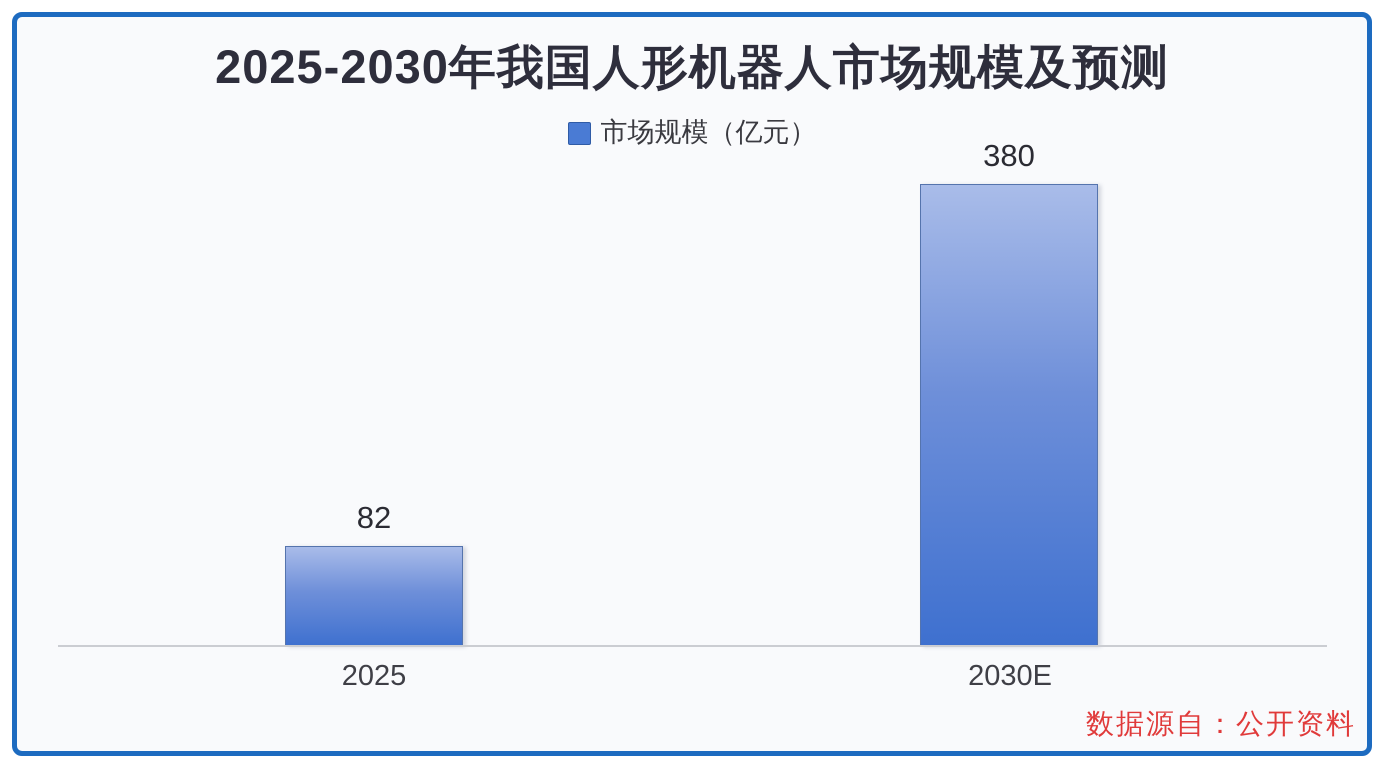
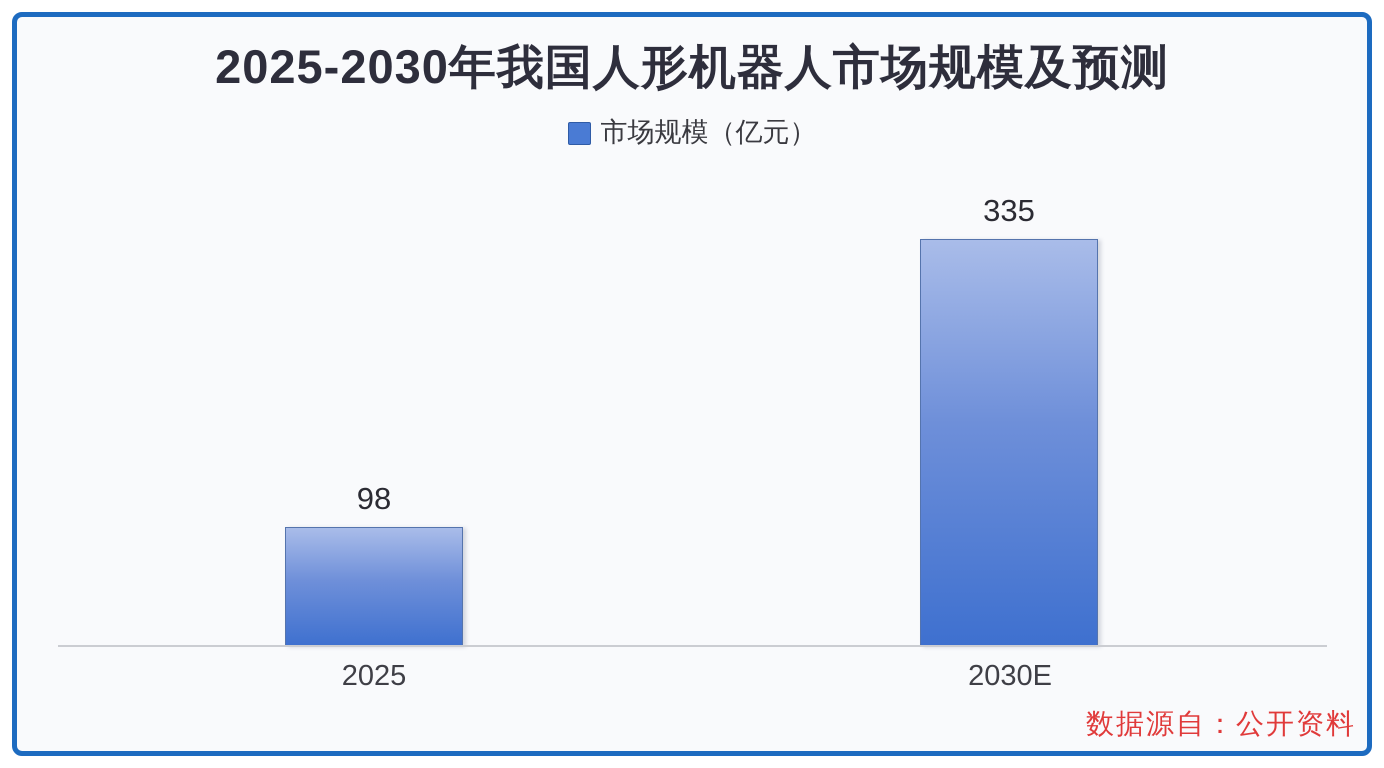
2025: 82 -> 98
2030E: 380 -> 335
